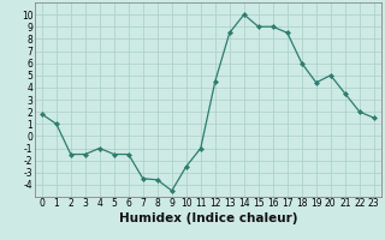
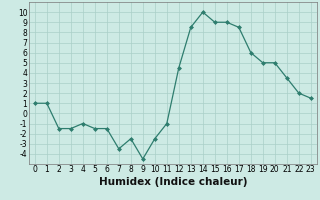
0: 1.8 -> 1.0
8: -3.6 -> -2.5
19: 4.4 -> 5.0
